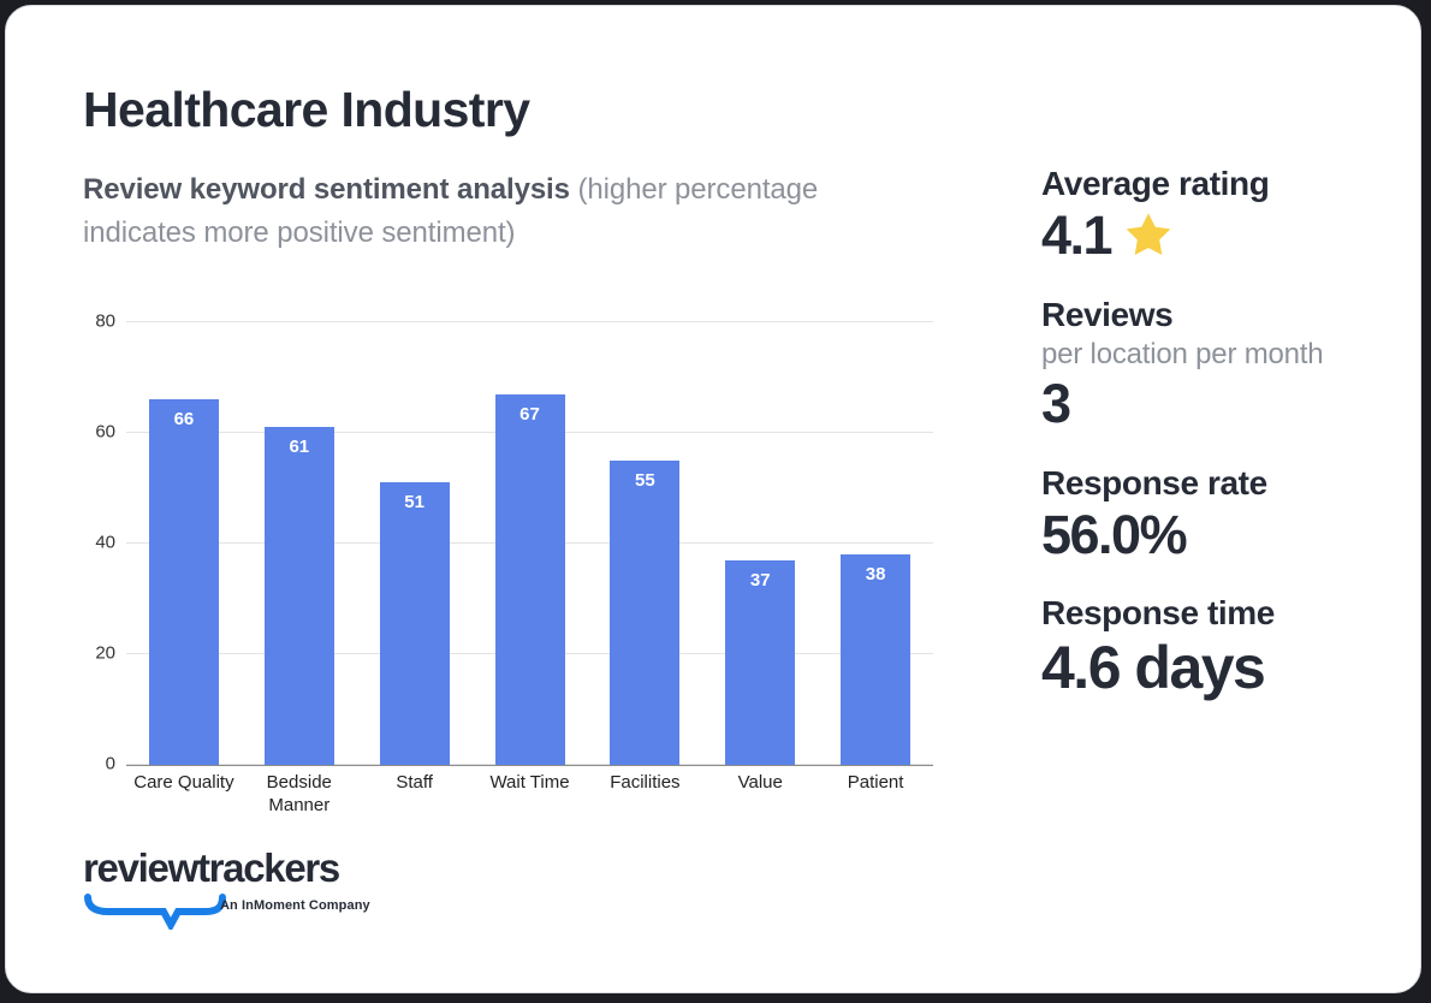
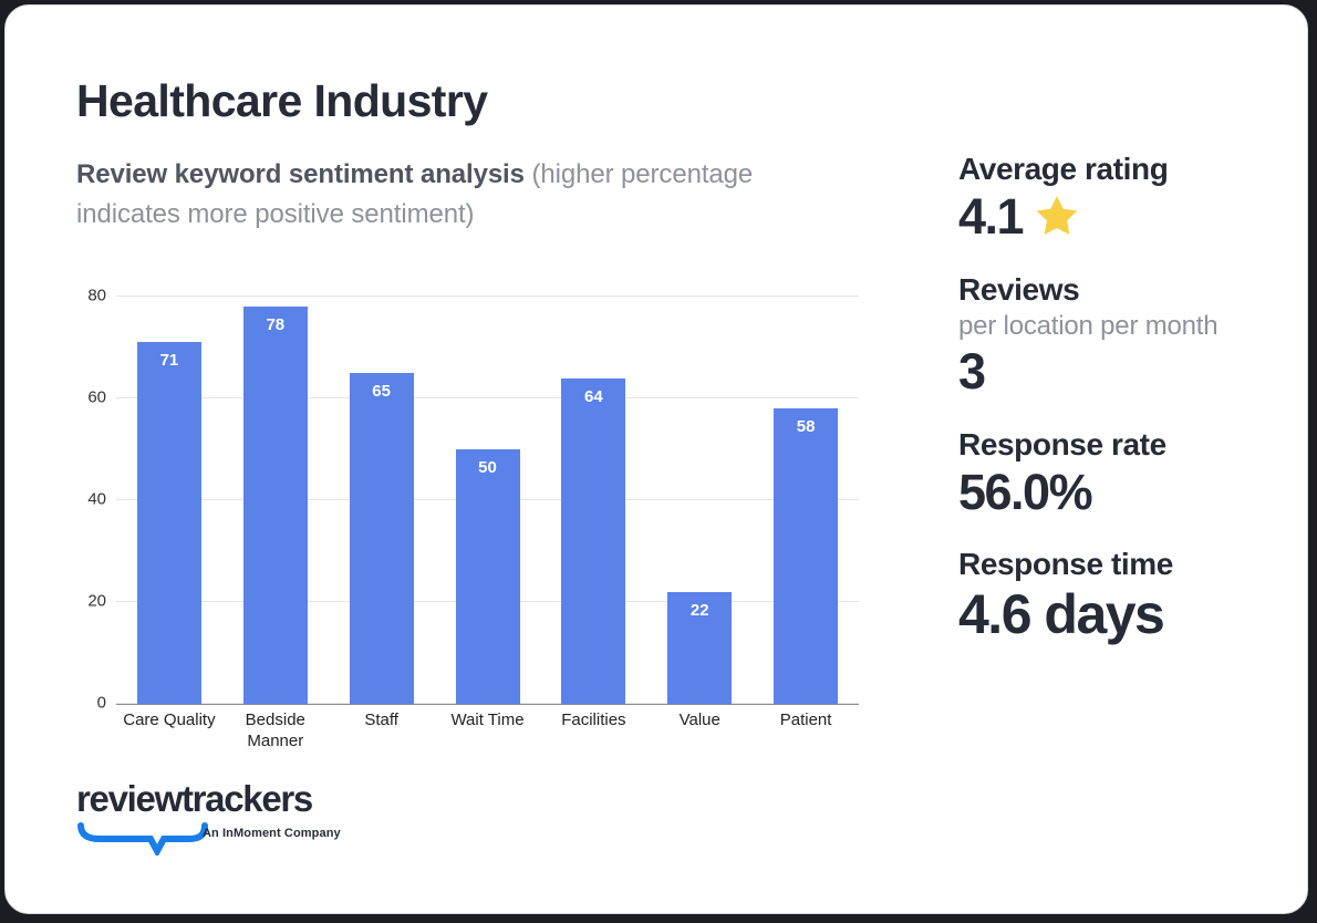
Care Quality: 66 -> 71
Bedside Manner: 61 -> 78
Staff: 51 -> 65
Wait Time: 67 -> 50
Facilities: 55 -> 64
Value: 37 -> 22
Patient: 38 -> 58
